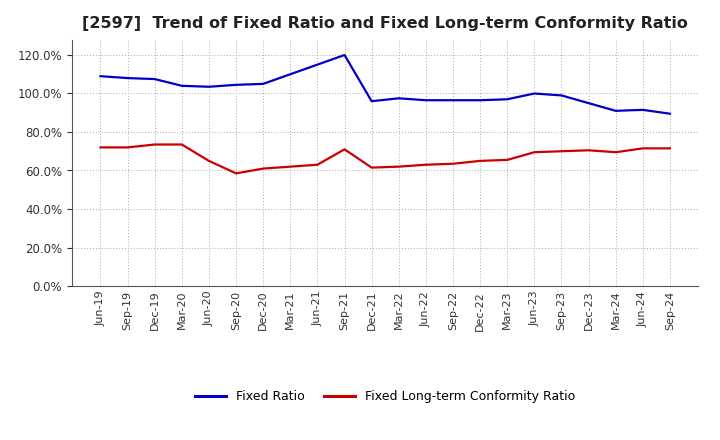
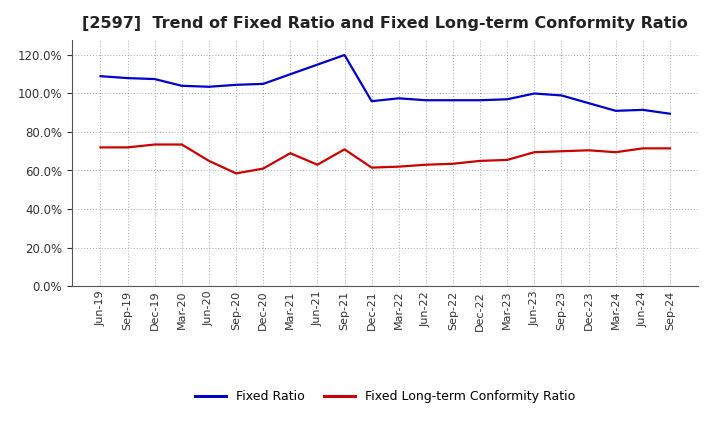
Fixed Long-term Conformity Ratio/Mar-21: 62% -> 69%
